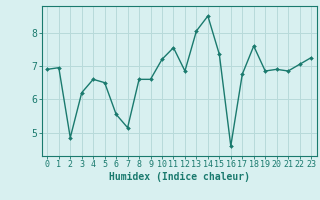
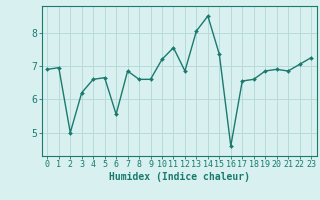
2: 4.85 -> 5.00
5: 6.50 -> 6.65
7: 5.15 -> 6.85
17: 6.75 -> 6.55
18: 7.60 -> 6.60
